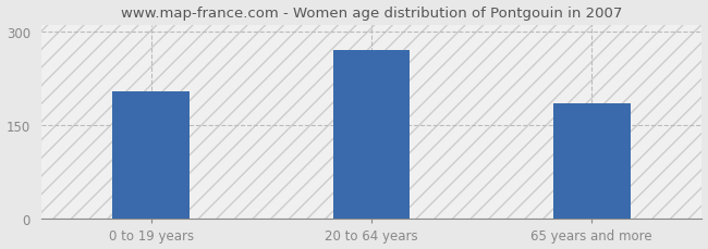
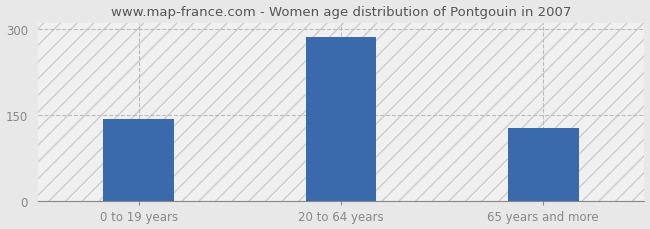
0 to 19 years: 204 -> 143
20 to 64 years: 270 -> 285
65 years and more: 184 -> 128
